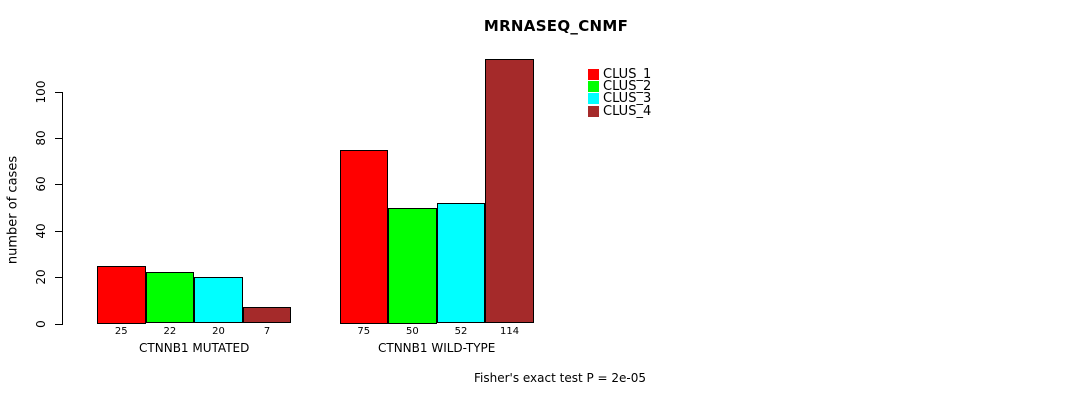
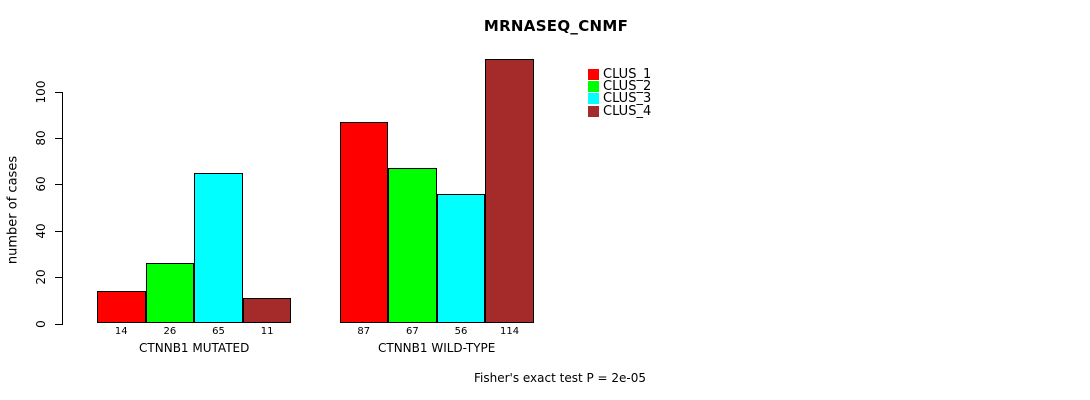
CLUS_1/CTNNB1 MUTATED: 25 -> 14
CLUS_2/CTNNB1 MUTATED: 22 -> 26
CLUS_3/CTNNB1 MUTATED: 20 -> 65
CLUS_4/CTNNB1 MUTATED: 7 -> 11
CLUS_1/CTNNB1 WILD-TYPE: 75 -> 87
CLUS_2/CTNNB1 WILD-TYPE: 50 -> 67
CLUS_3/CTNNB1 WILD-TYPE: 52 -> 56
